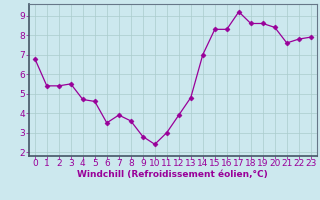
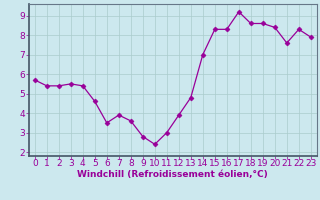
0: 6.8 -> 5.7
4: 4.7 -> 5.4
22: 7.8 -> 8.3
